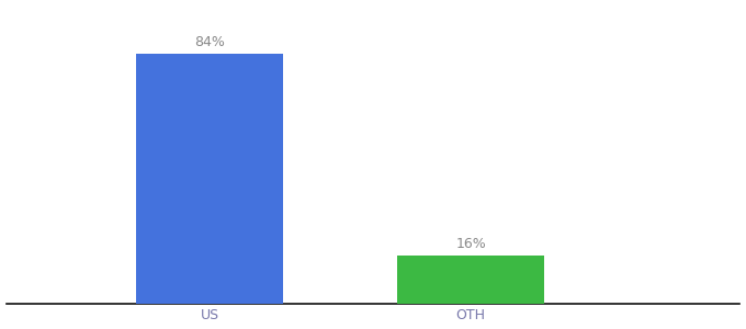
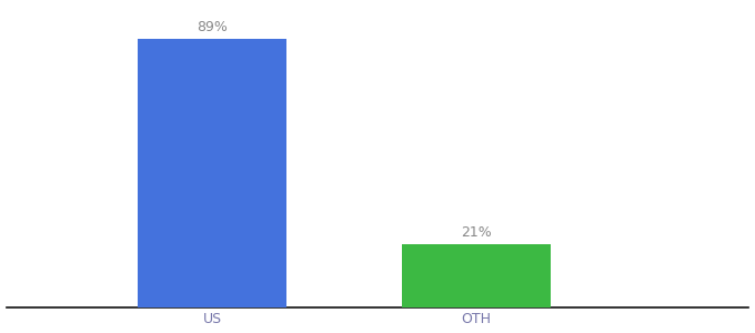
US: 84% -> 89%
OTH: 16% -> 21%
